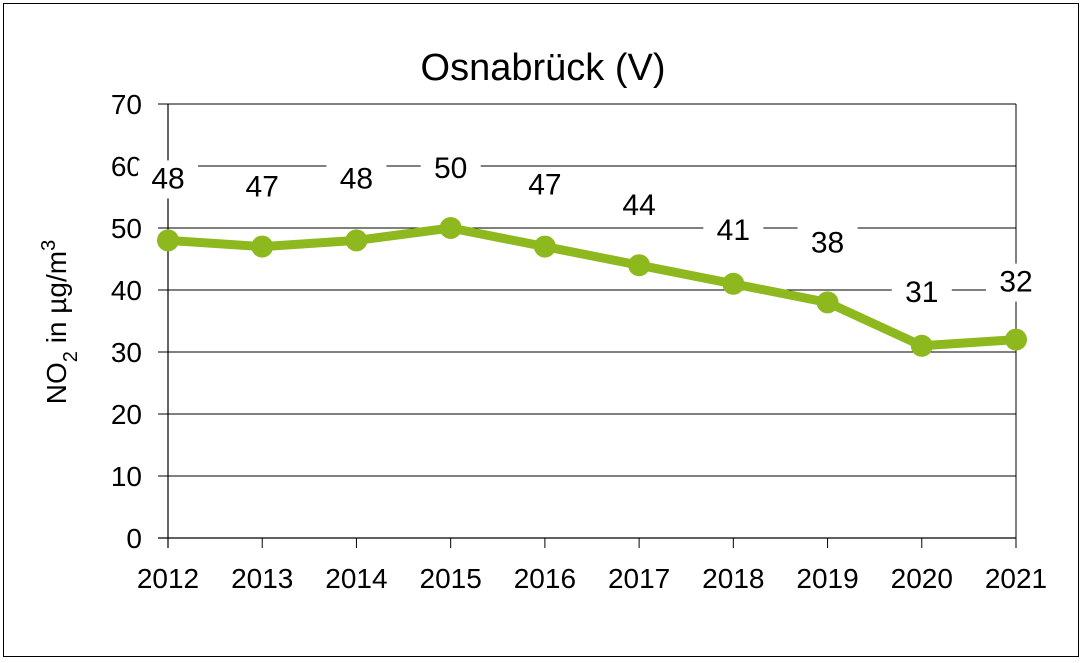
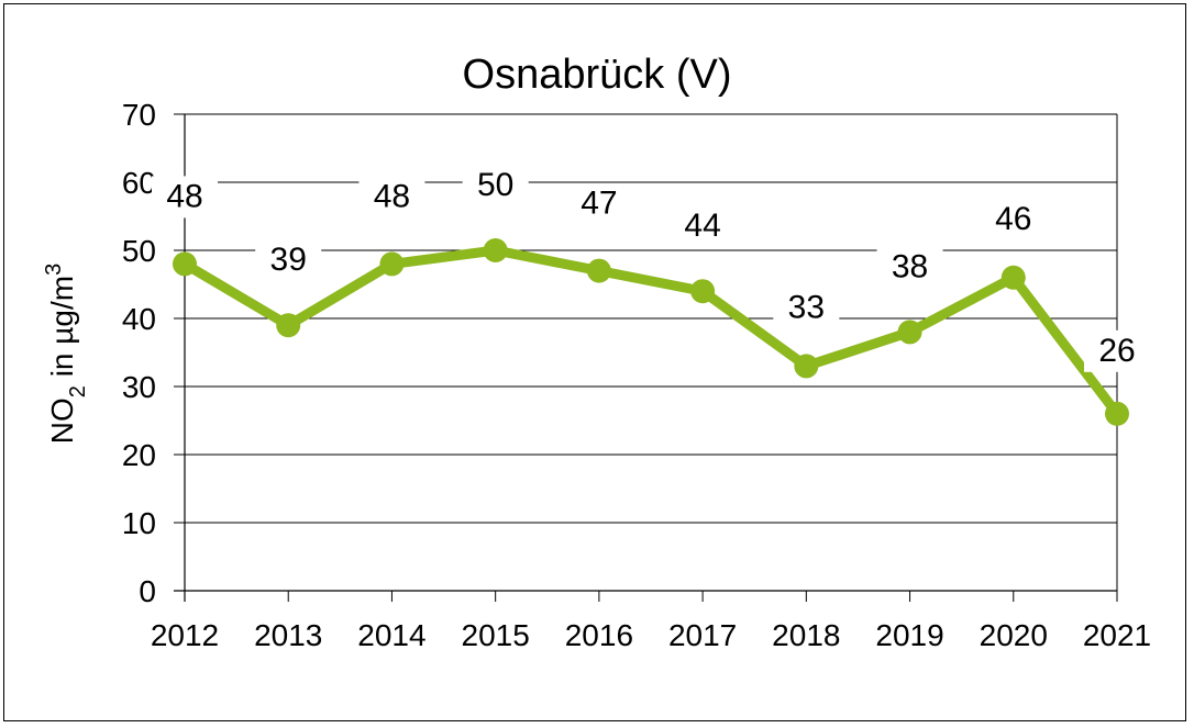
2013: 47 -> 39
2018: 41 -> 33
2020: 31 -> 46
2021: 32 -> 26
